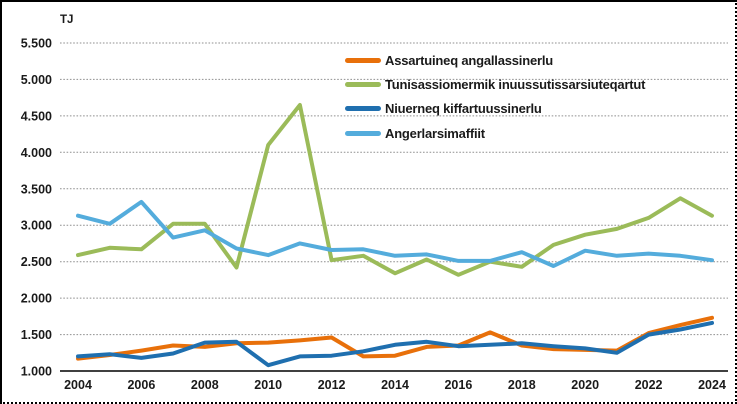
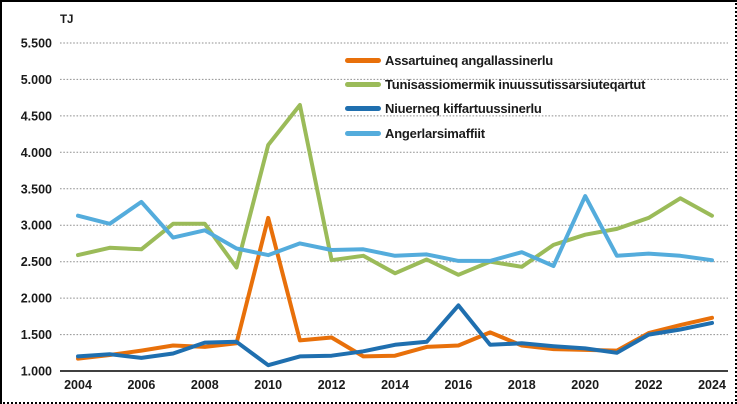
Assartuineq angallassinerlu/2010: 1400 -> 3100
Niuerneq kiffartuussinerlu/2016: 1300 -> 1900
Angerlarsimaffiit/2020: 2600 -> 3400
